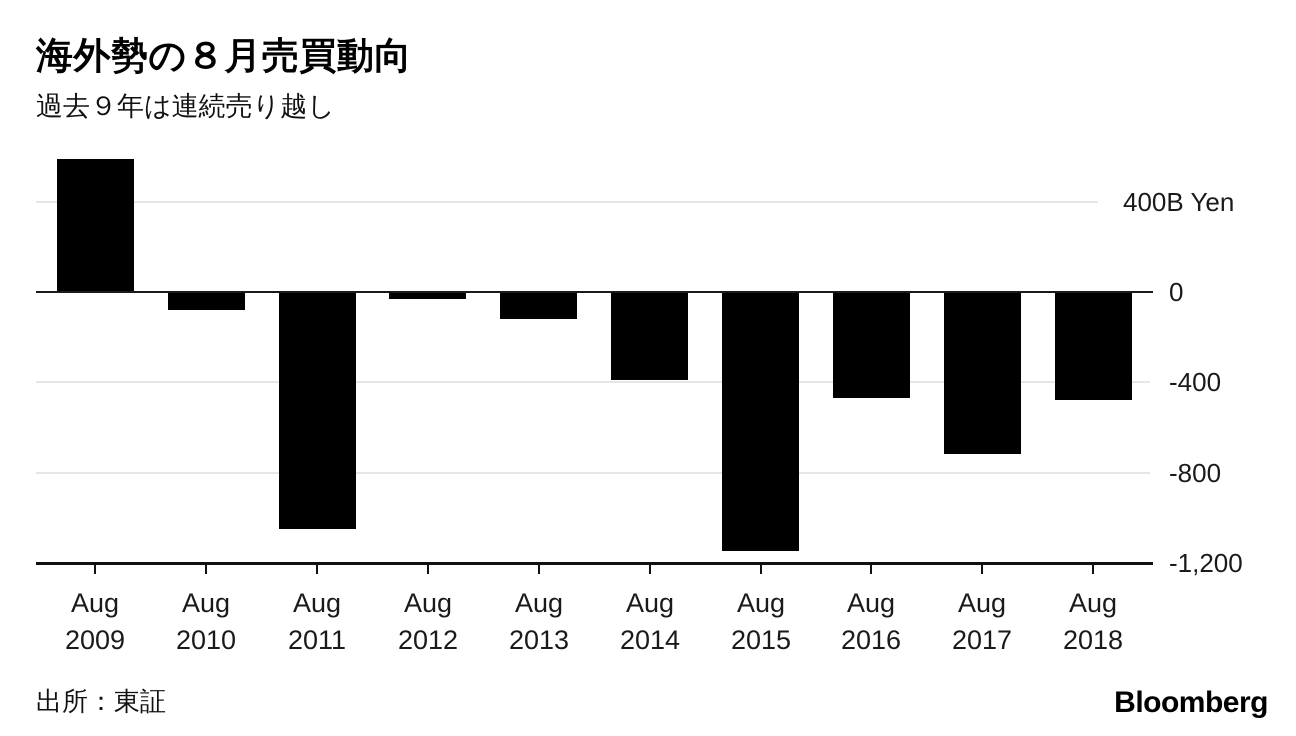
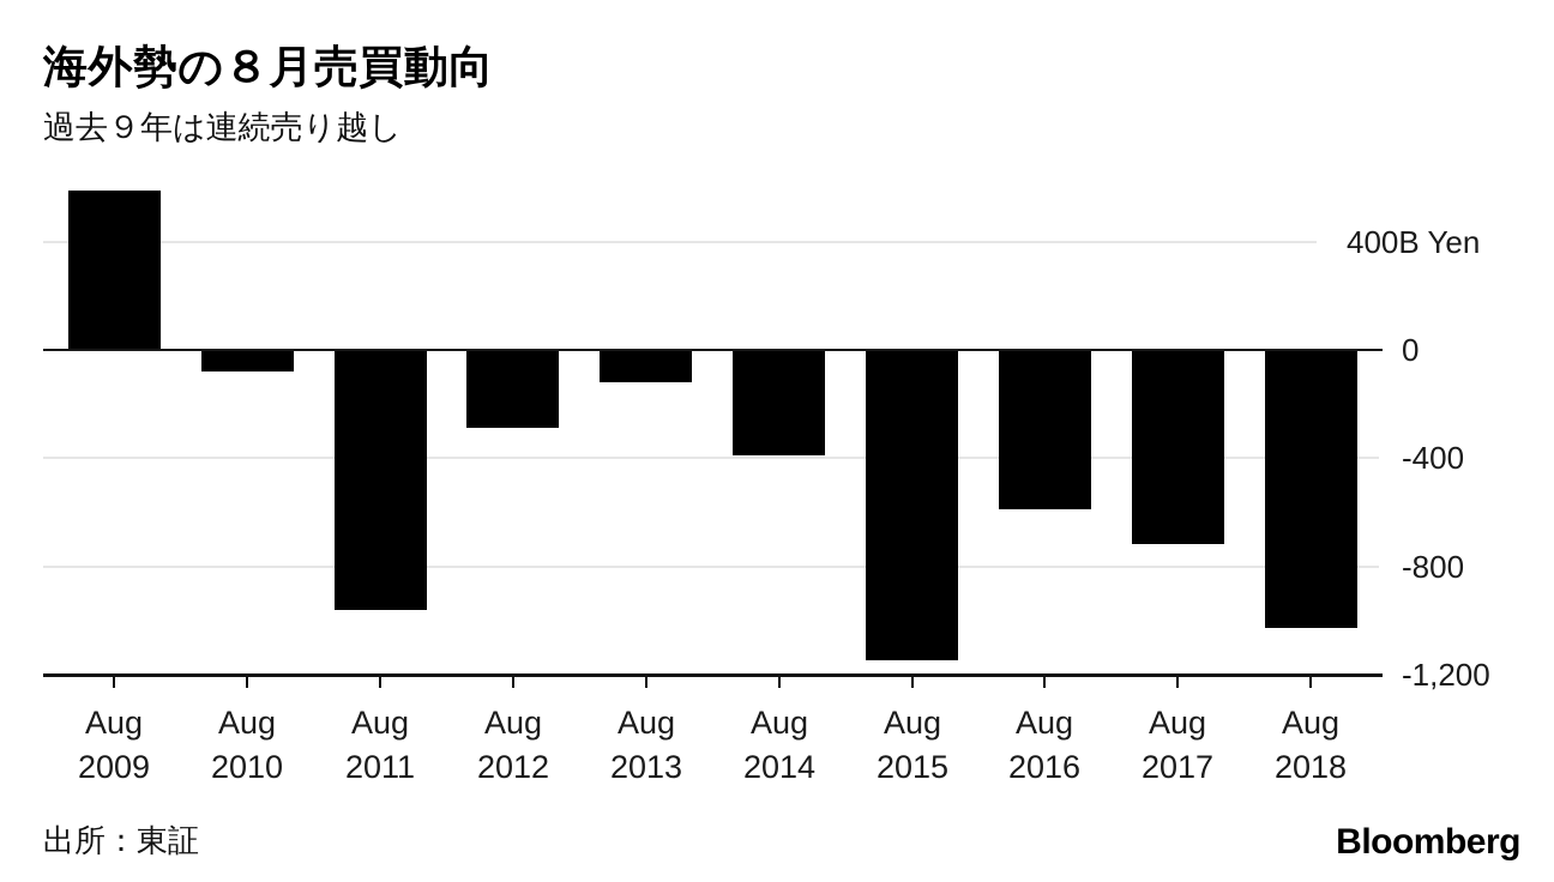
Aug 2011: -1050 -> -960
Aug 2012: -30 -> -290
Aug 2016: -470 -> -590
Aug 2018: -480 -> -1030
